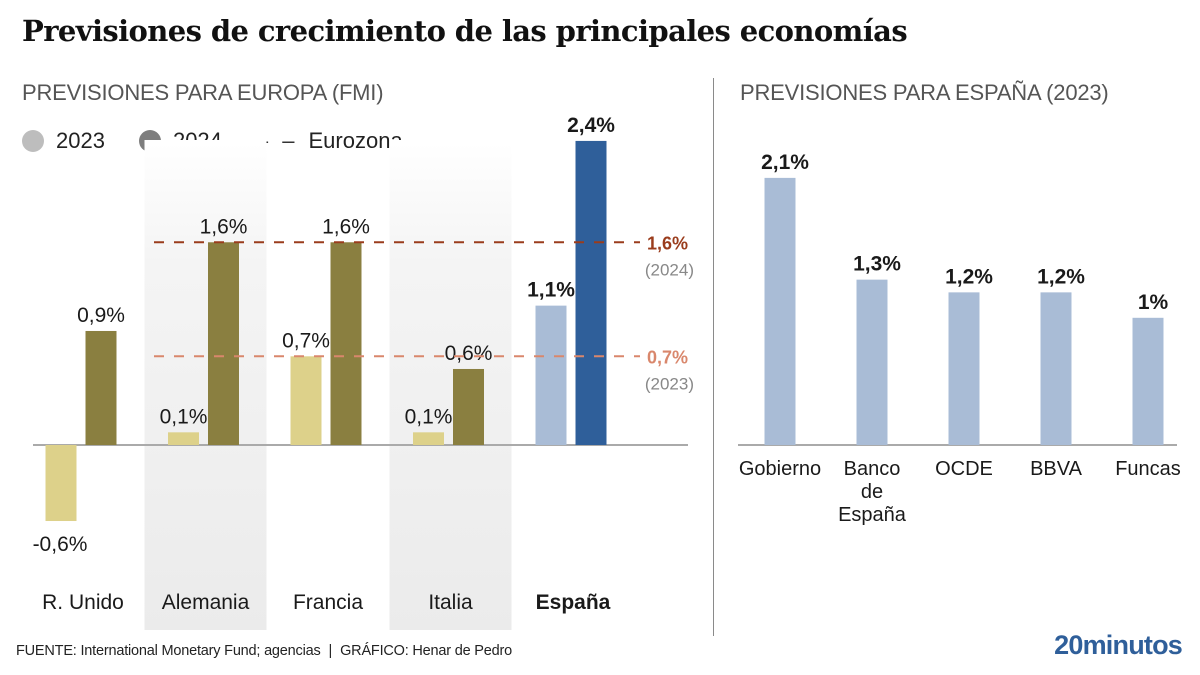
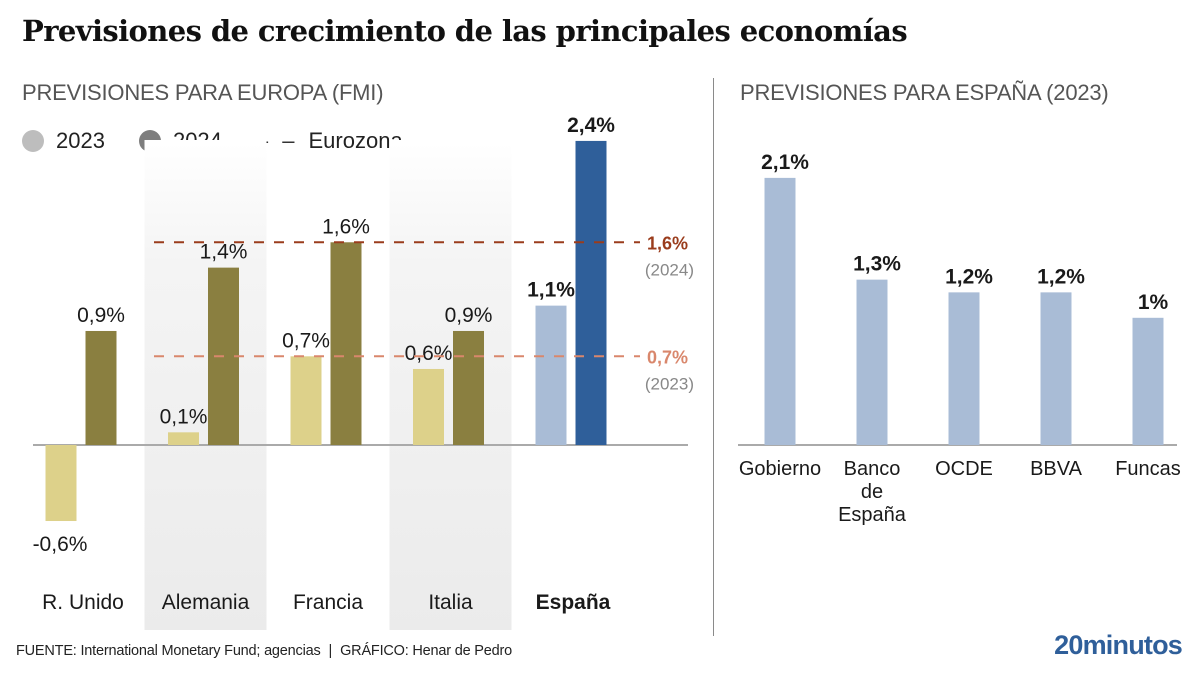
PREVISIONES PARA EUROPA (FMI)/2024/Alemania: 1,6% -> 1,4%
PREVISIONES PARA EUROPA (FMI)/2023/Italia: 0,1% -> 0,6%
PREVISIONES PARA EUROPA (FMI)/2024/Italia: 0,6% -> 0,9%
